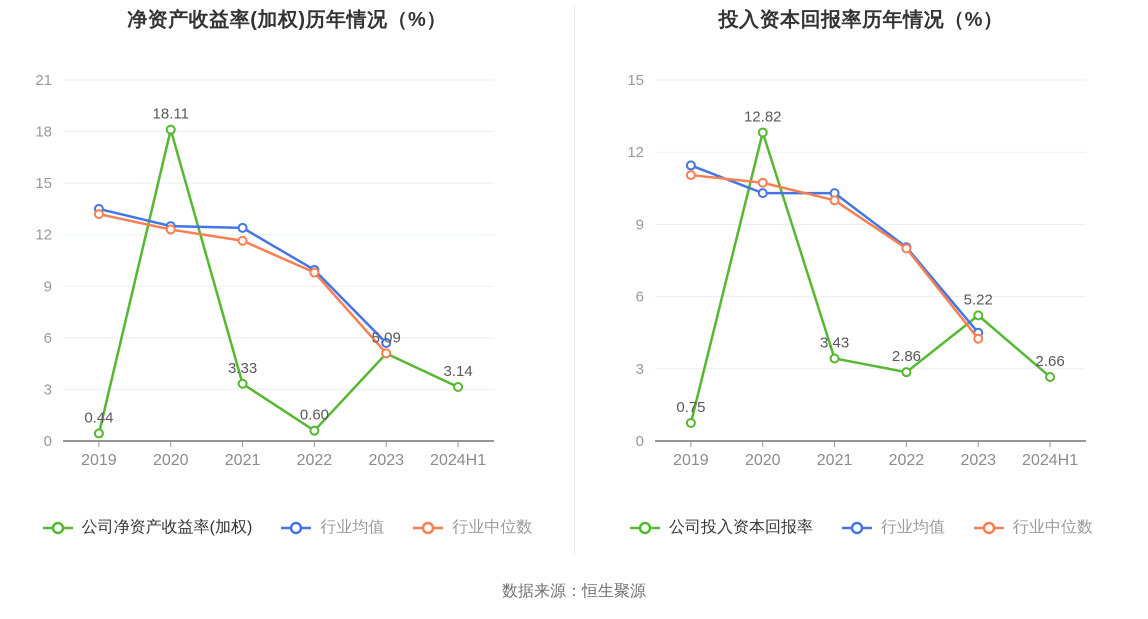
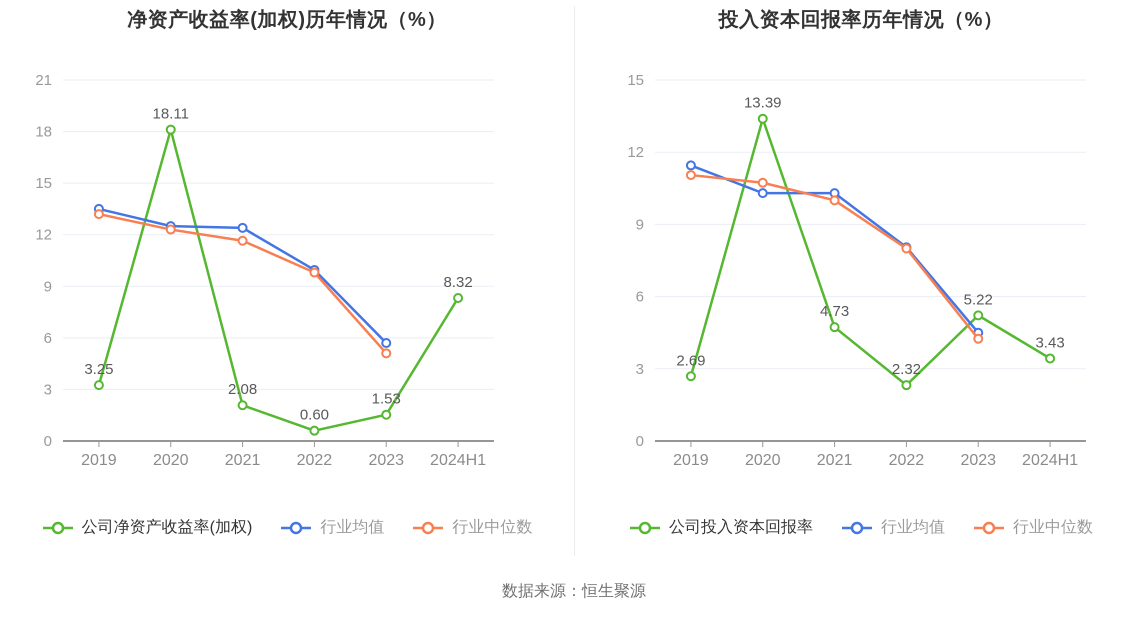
净资产收益率(加权)历年情况（%）/公司净资产收益率(加权)/2019: 0.44 -> 3.25
净资产收益率(加权)历年情况（%）/公司净资产收益率(加权)/2021: 3.33 -> 2.08
净资产收益率(加权)历年情况（%）/公司净资产收益率(加权)/2023: 5.09 -> 1.53
净资产收益率(加权)历年情况（%）/公司净资产收益率(加权)/2024H1: 3.14 -> 8.32
投入资本回报率历年情况（%）/公司投入资本回报率/2019: 0.75 -> 2.69
投入资本回报率历年情况（%）/公司投入资本回报率/2020: 12.82 -> 13.39
投入资本回报率历年情况（%）/公司投入资本回报率/2021: 3.43 -> 4.73
投入资本回报率历年情况（%）/公司投入资本回报率/2022: 2.86 -> 2.32
投入资本回报率历年情况（%）/公司投入资本回报率/2024H1: 2.66 -> 3.43
